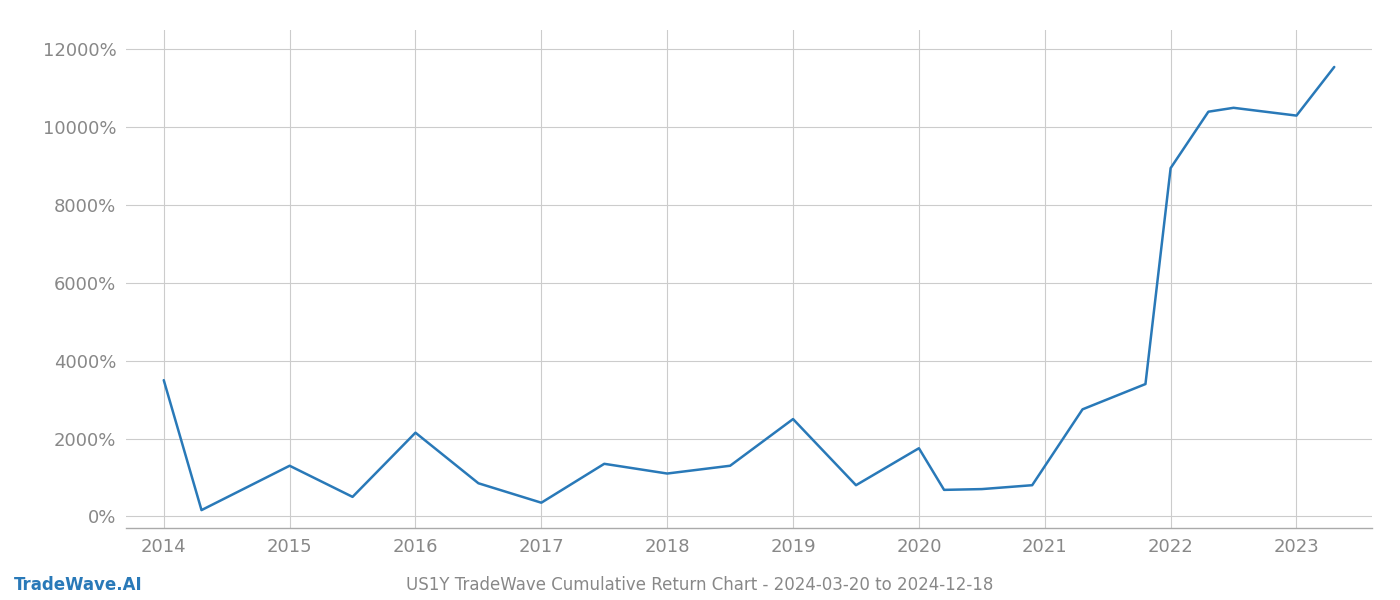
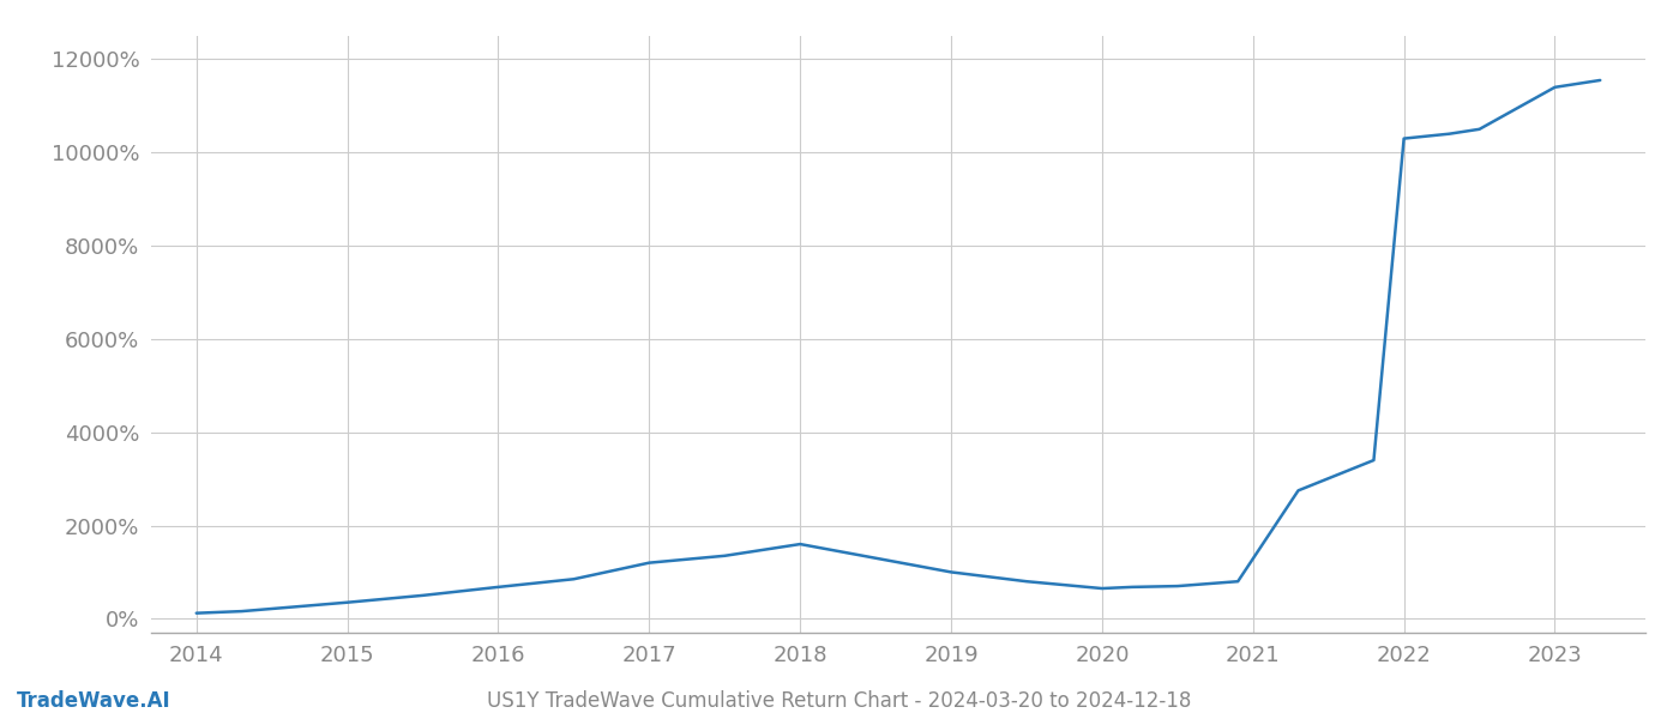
2014: 3500% -> 120%
2015: 1300% -> 350%
2016: 2150% -> 680%
2017: 350% -> 1200%
2018: 1100% -> 1600%
2019: 2500% -> 1000%
2020: 1750% -> 650%
2022: 8950% -> 10300%
2023: 10300% -> 11400%
